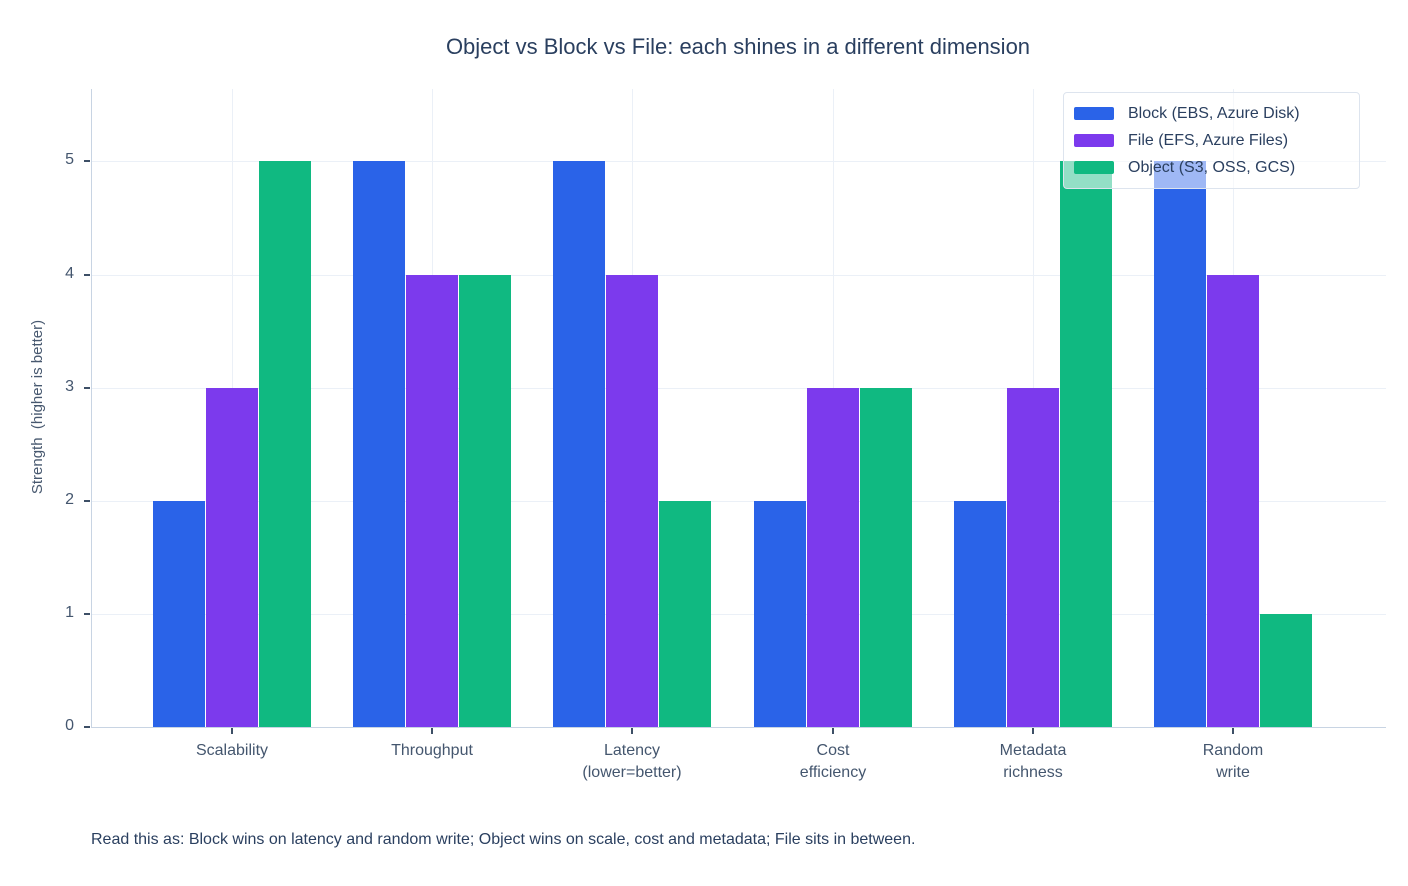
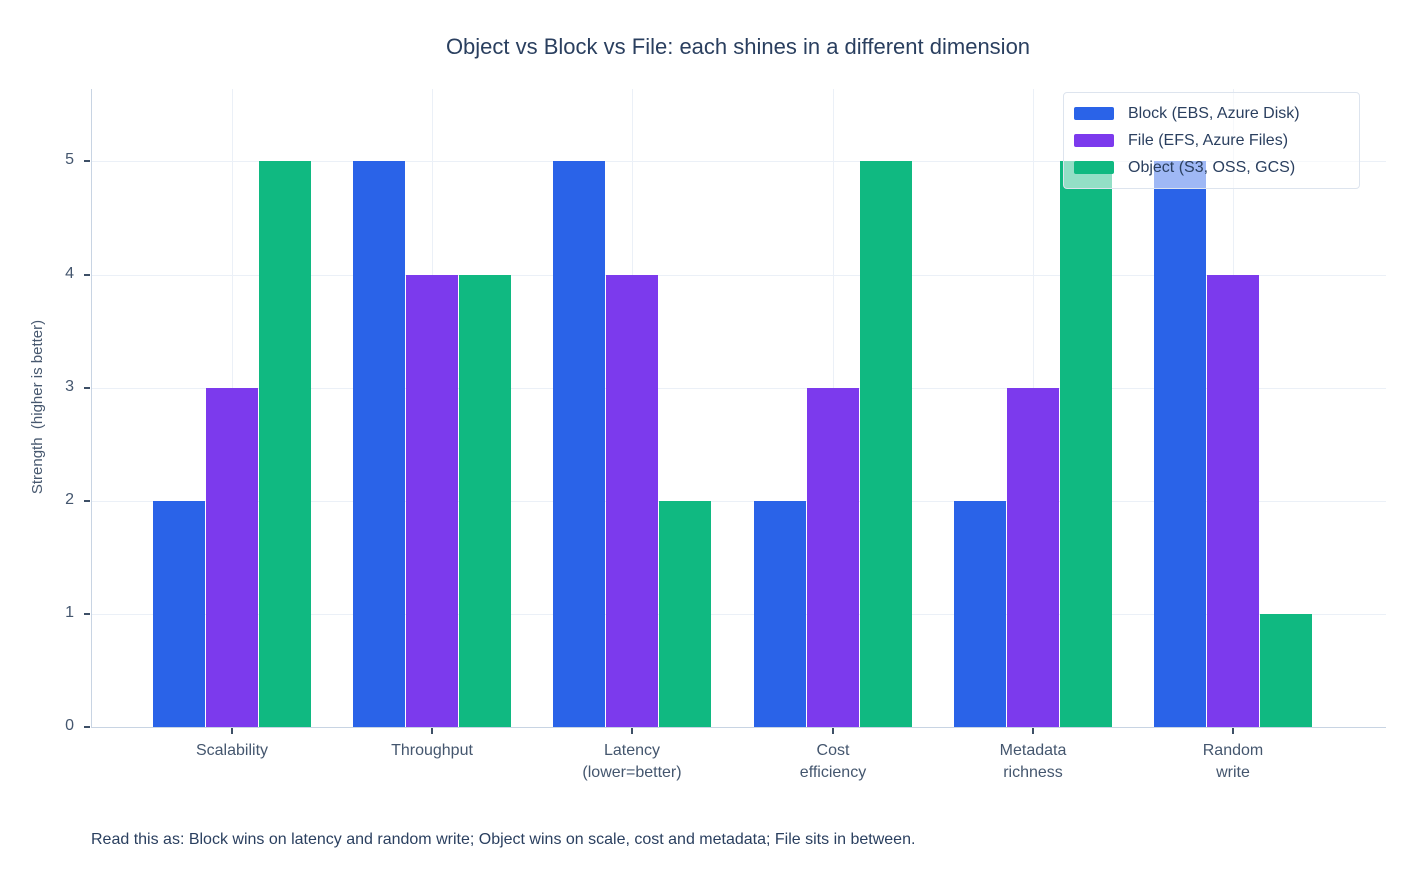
Object (S3, OSS, GCS)/Cost efficiency: 3 -> 5
